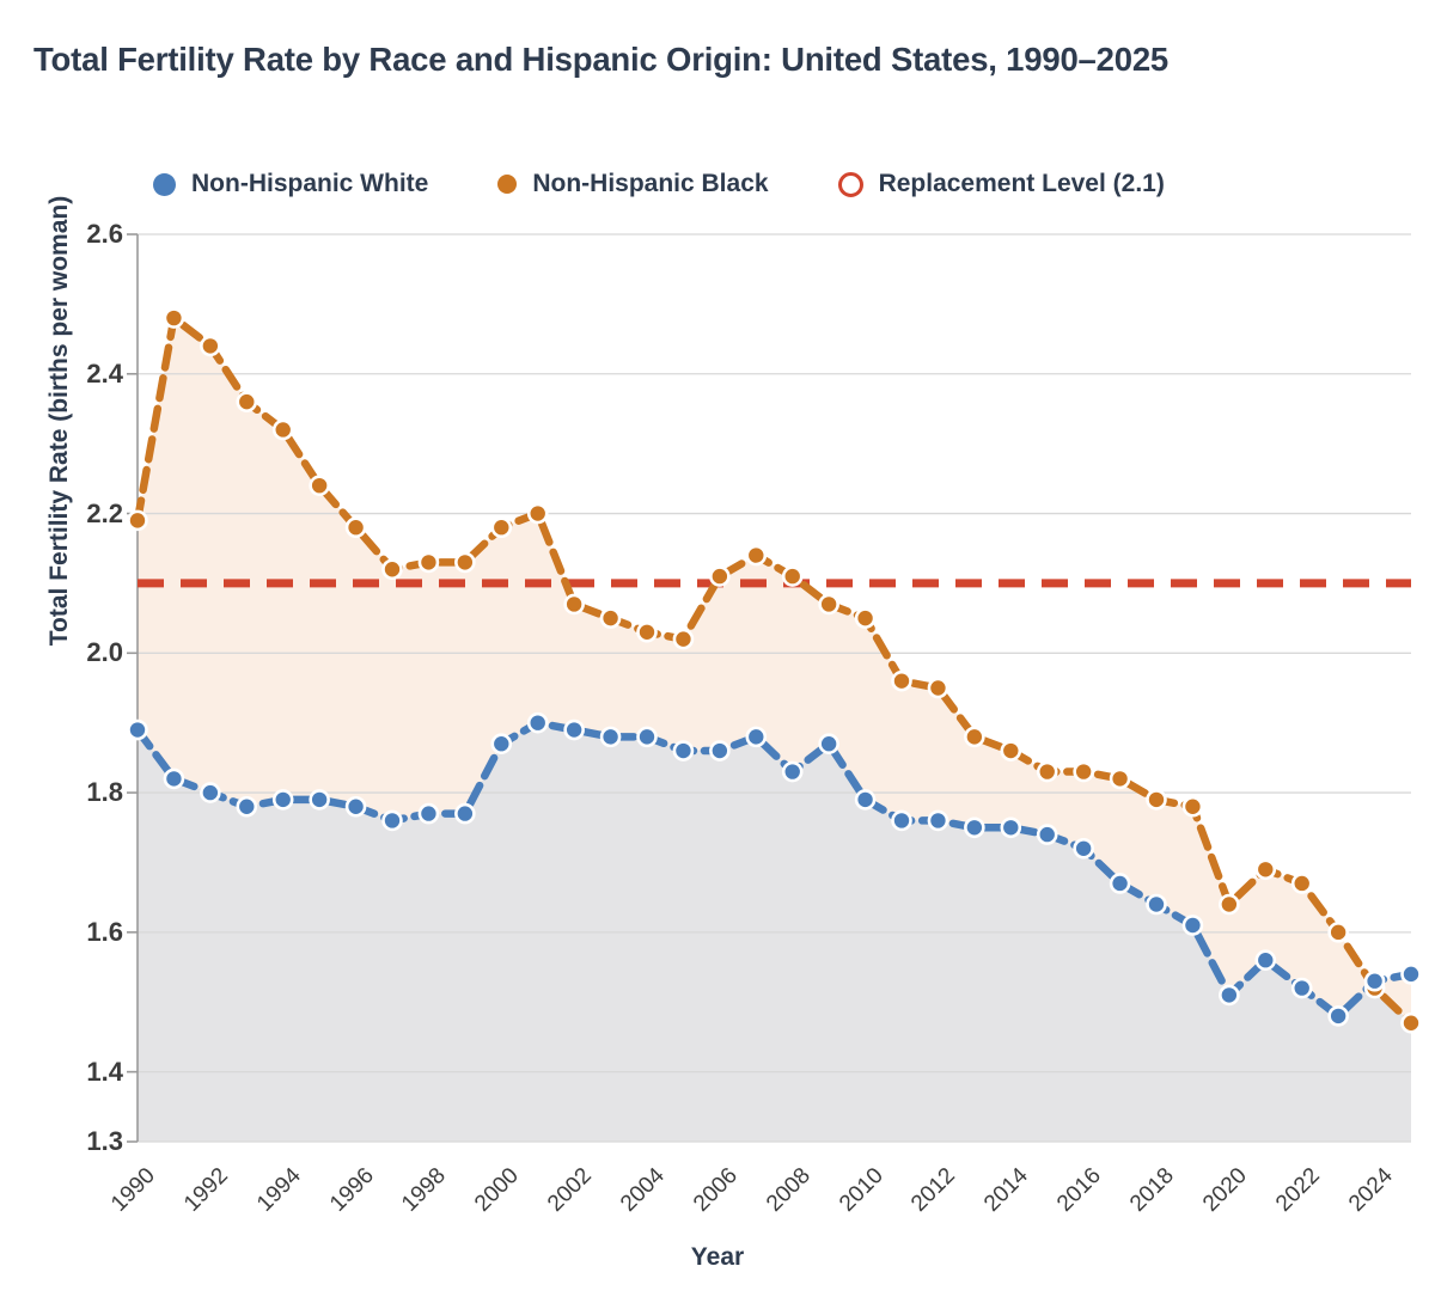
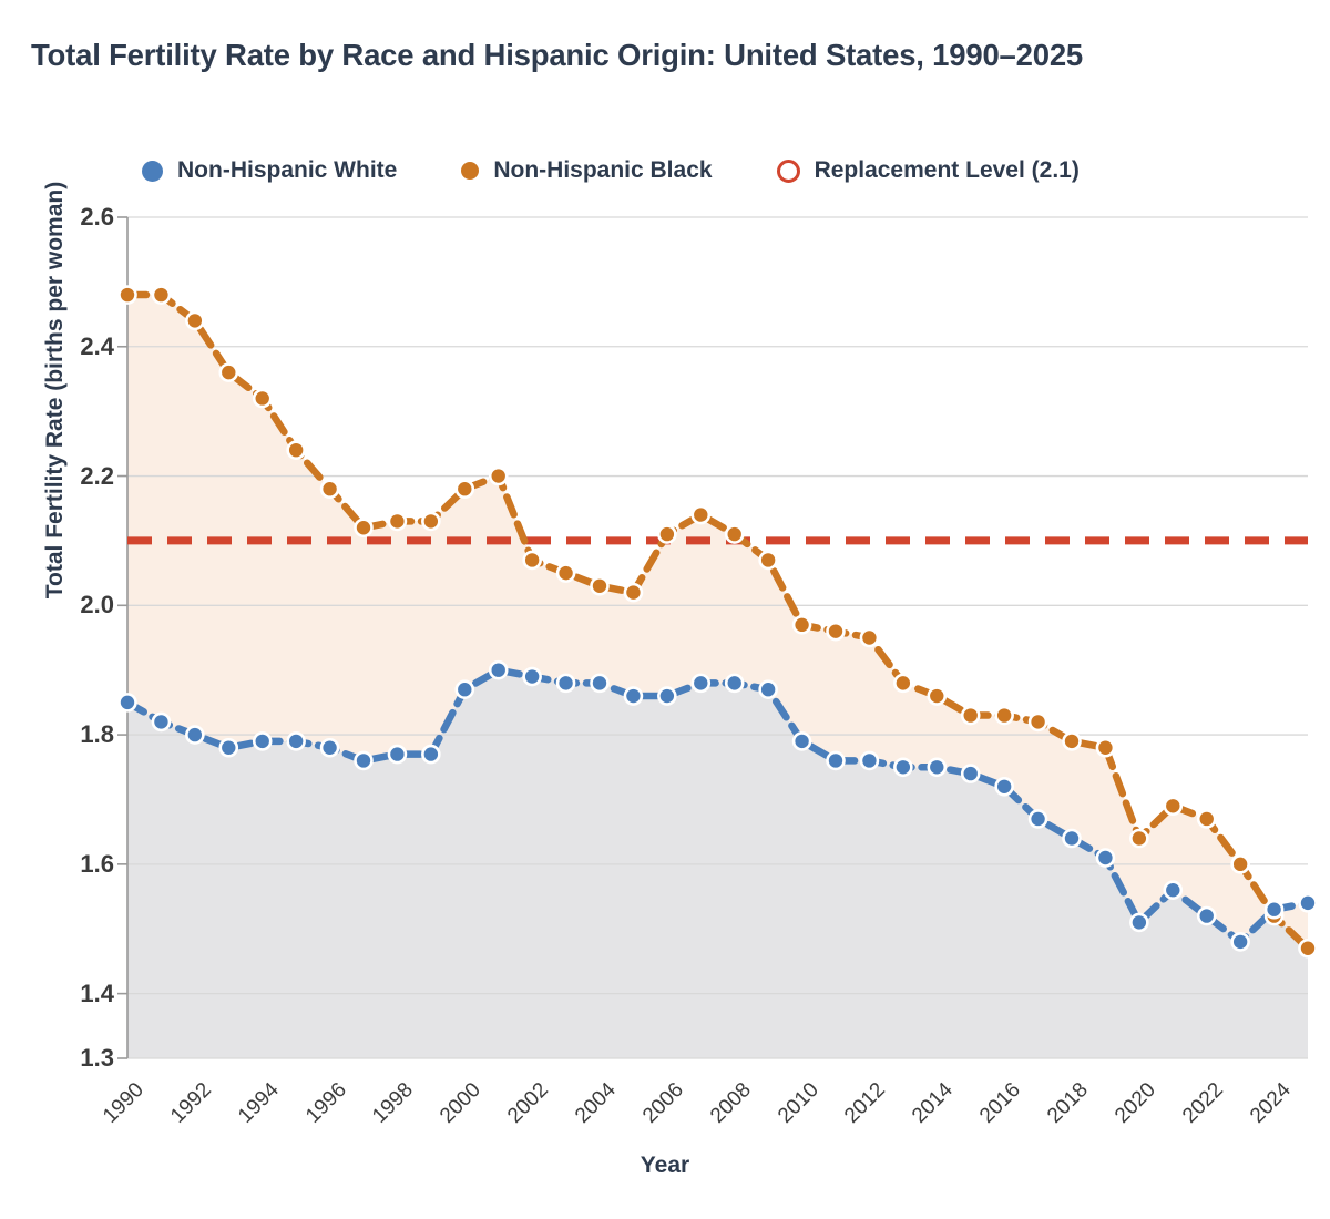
Non-Hispanic White/1990: 1.89 -> 1.85
Non-Hispanic Black/1990: 2.19 -> 2.48
Non-Hispanic White/2008: 1.83 -> 1.88
Non-Hispanic Black/2010: 2.05 -> 1.97
